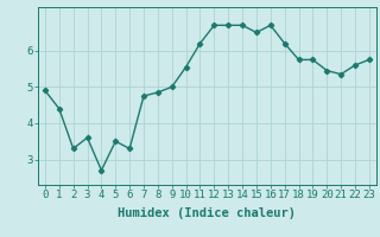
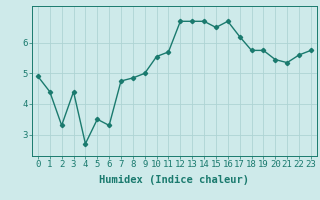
3: 3.60 -> 4.40
11: 6.20 -> 5.70
